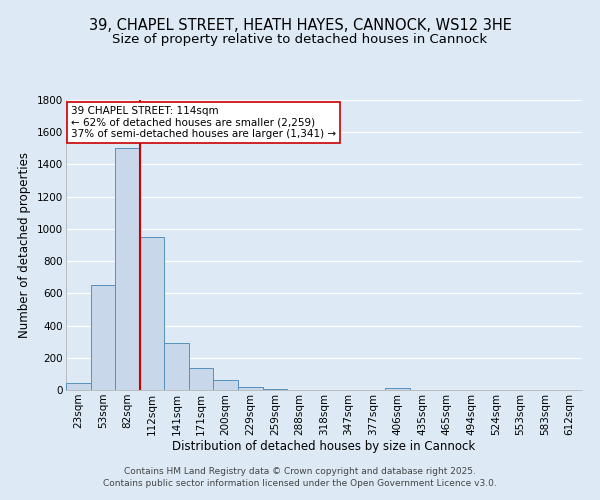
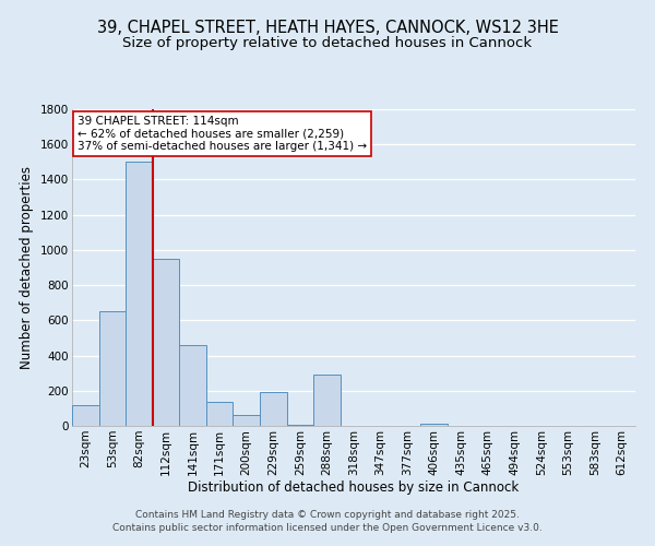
23sqm: 40 -> 120
141sqm: 290 -> 460
229sqm: 20 -> 190
288sqm: 0 -> 290
